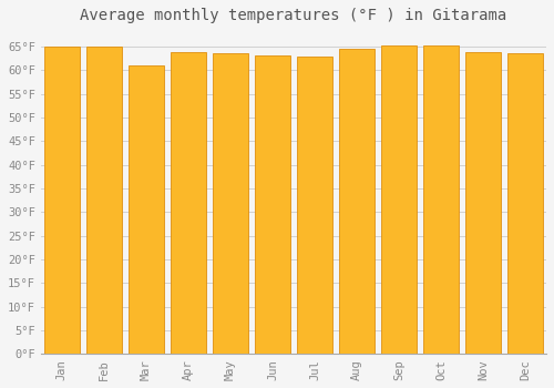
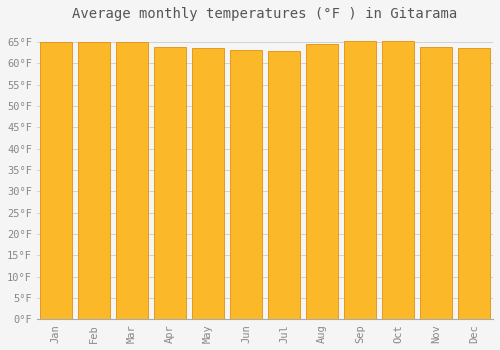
Mar: 61.0°F -> 64.9°F
